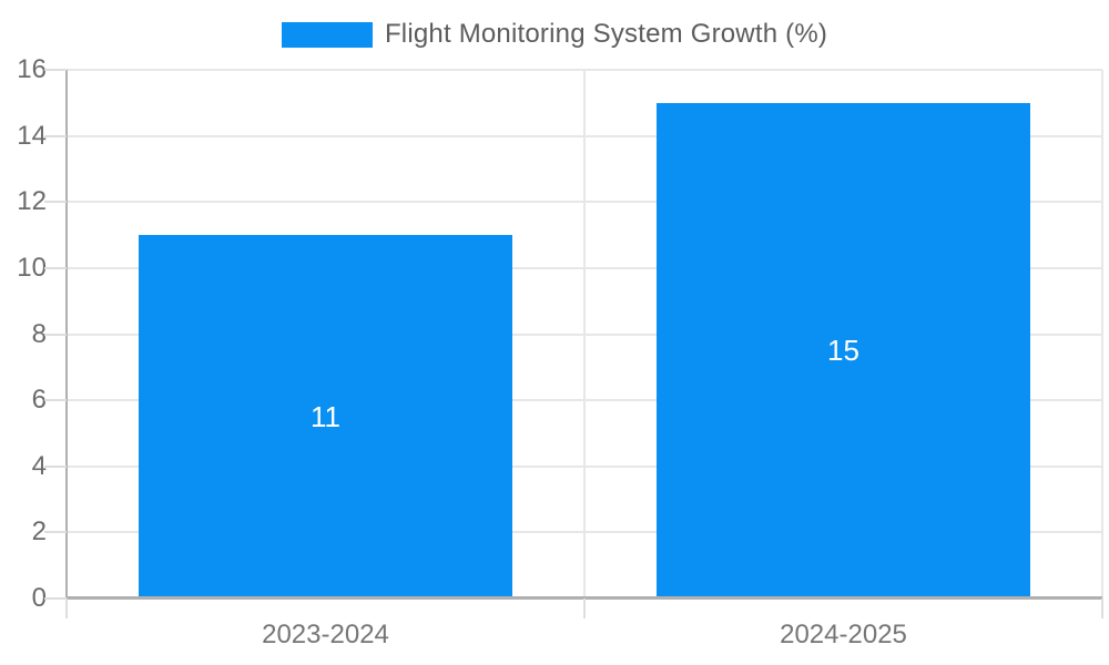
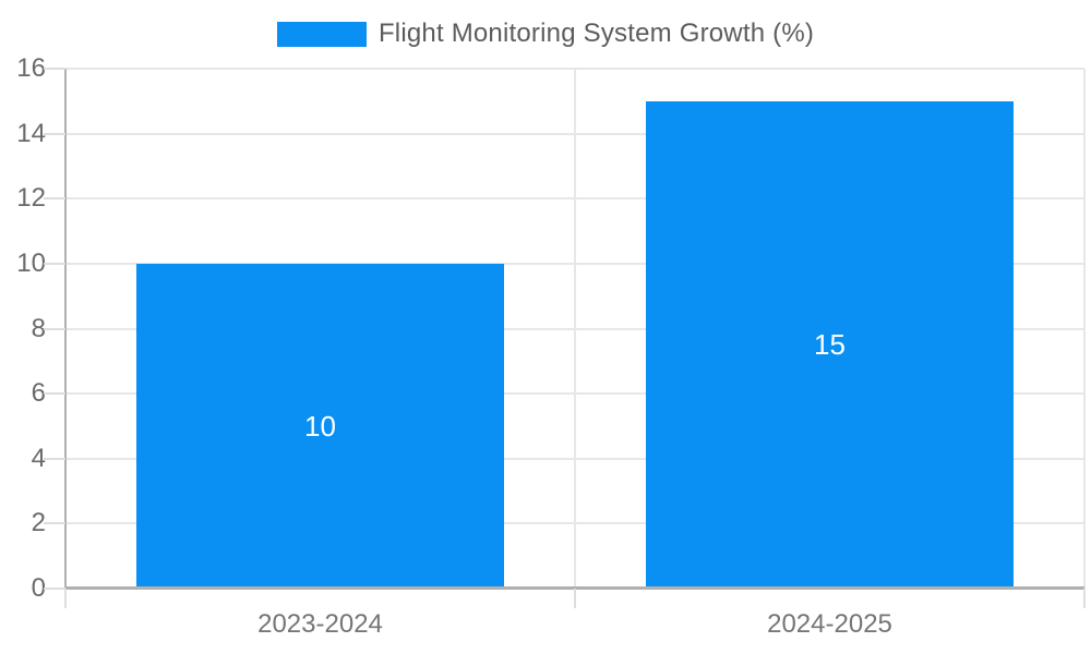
2023-2024: 11 -> 10
